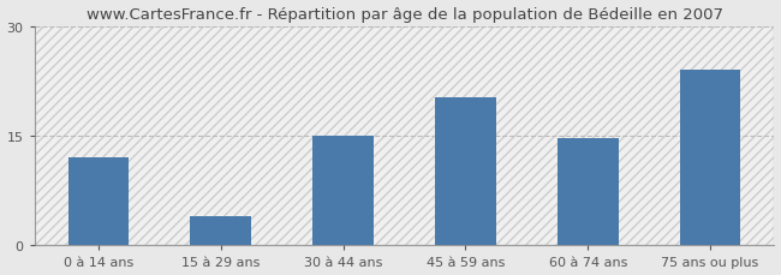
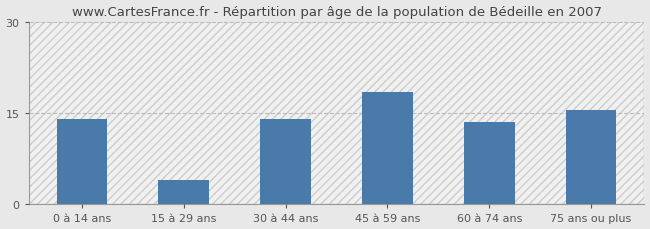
0 à 14 ans: 12.0 -> 14.0
30 à 44 ans: 15.0 -> 14.0
45 à 59 ans: 20.2 -> 18.5
60 à 74 ans: 14.6 -> 13.5
75 ans ou plus: 24.0 -> 15.5
